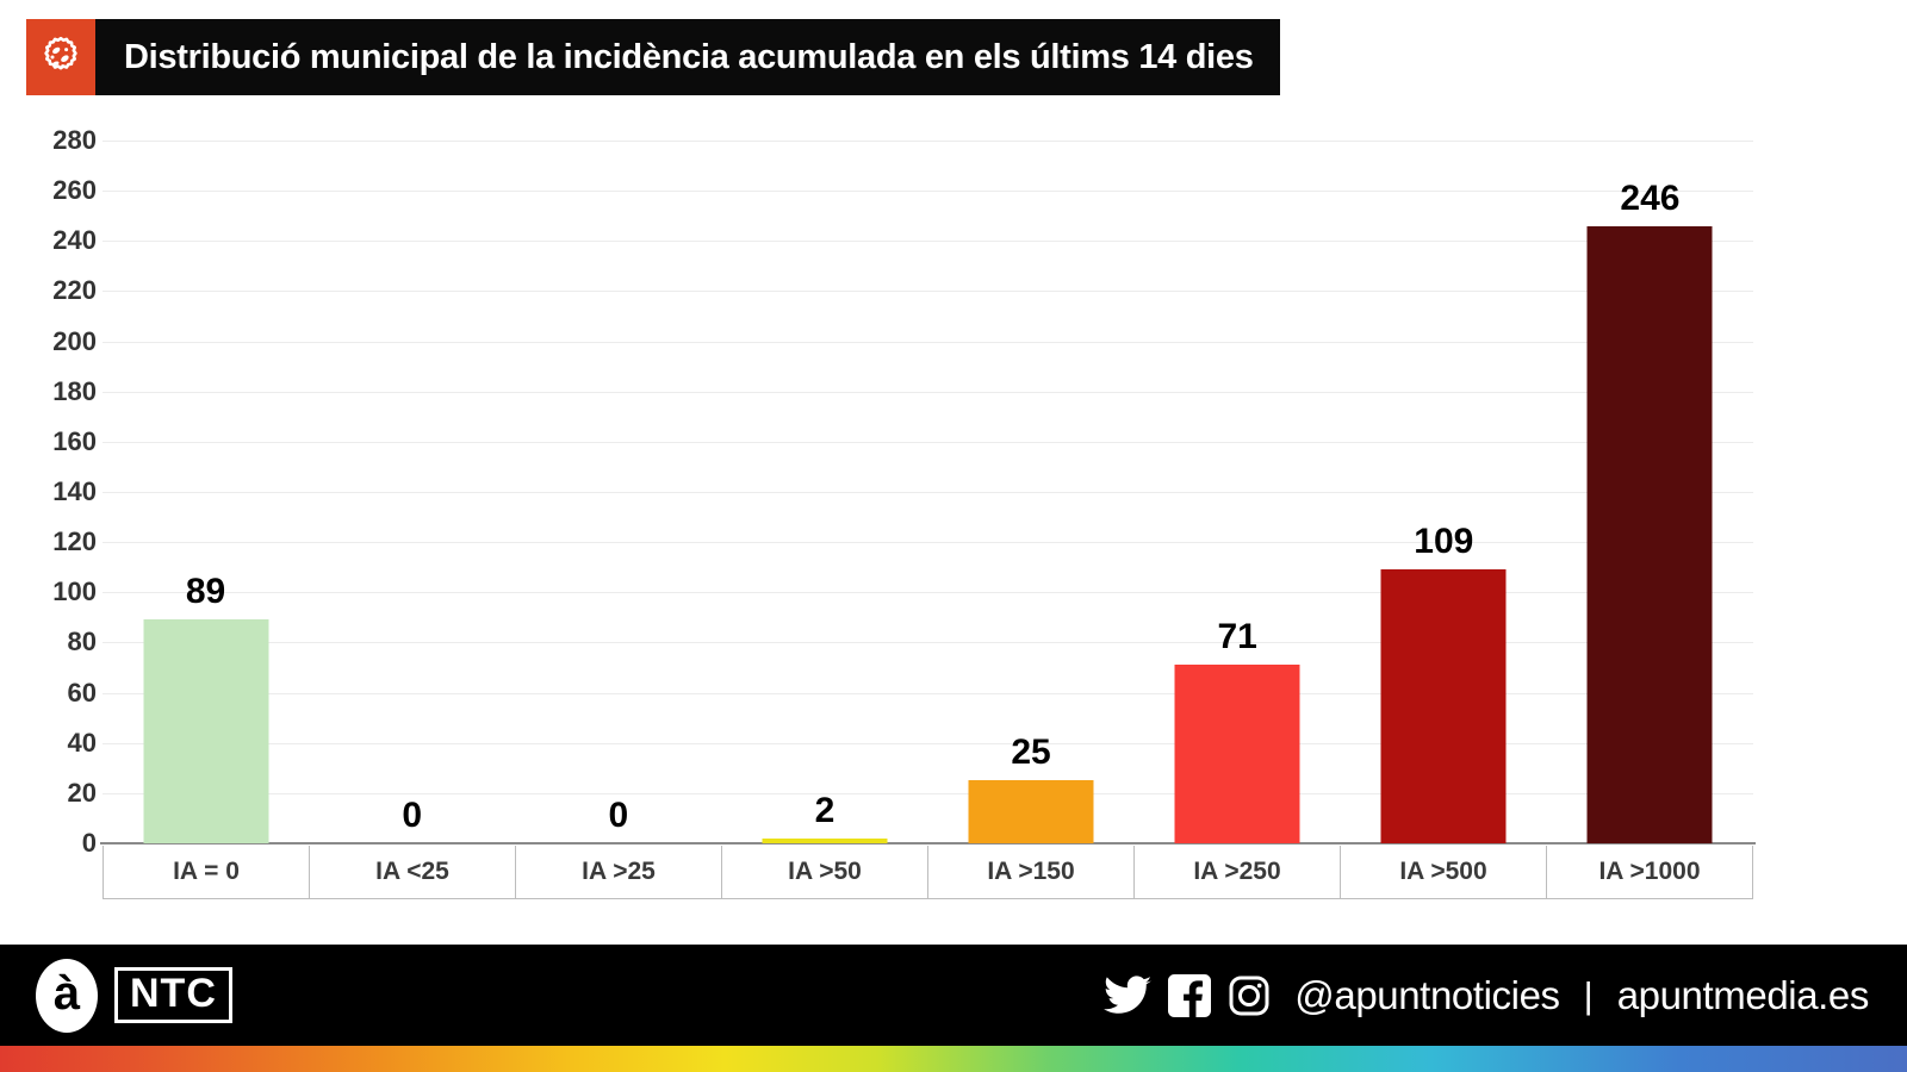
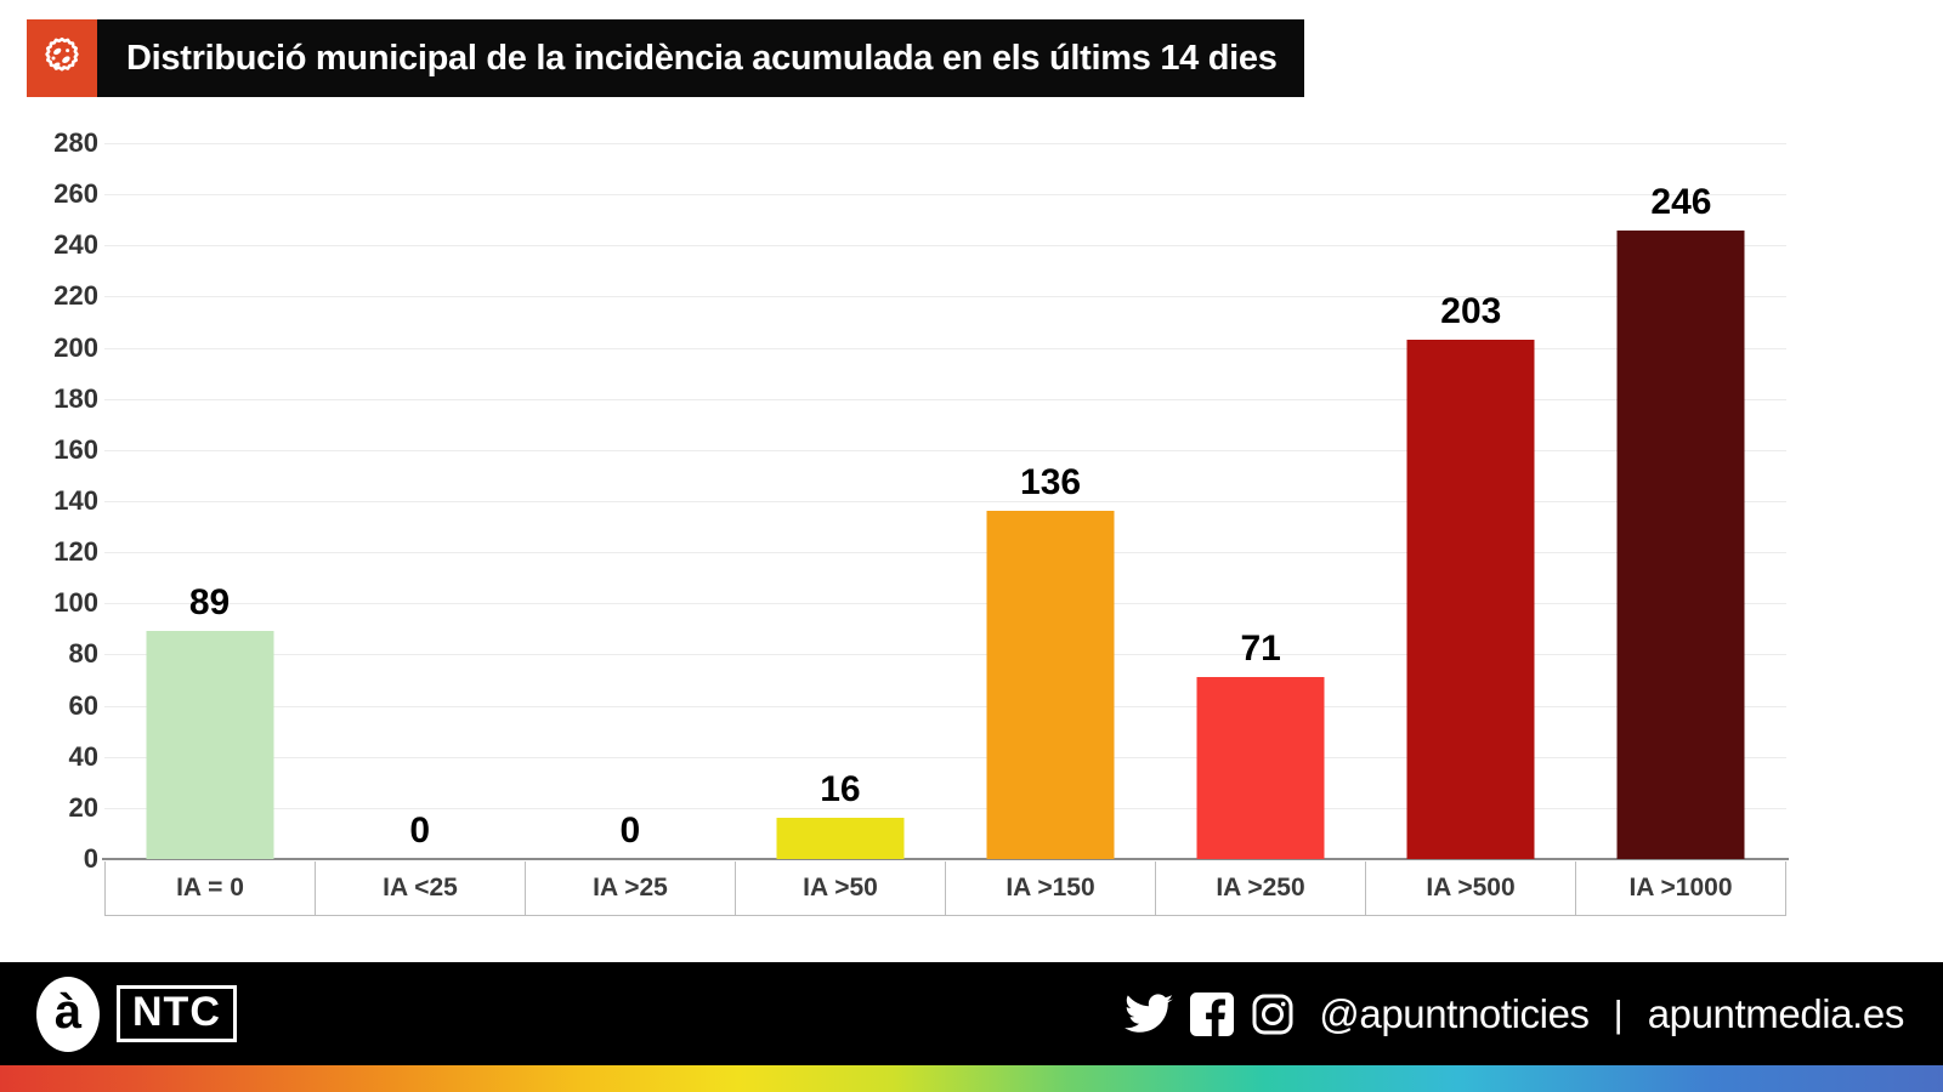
IA >50: 2 -> 16
IA >150: 25 -> 136
IA >500: 109 -> 203
